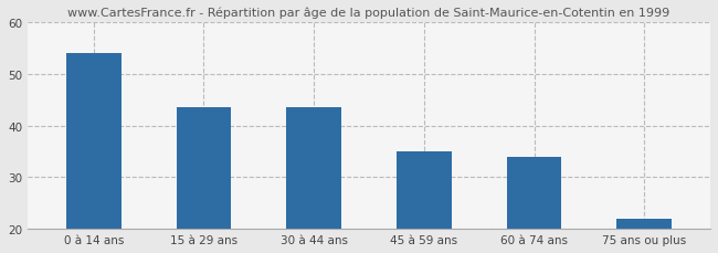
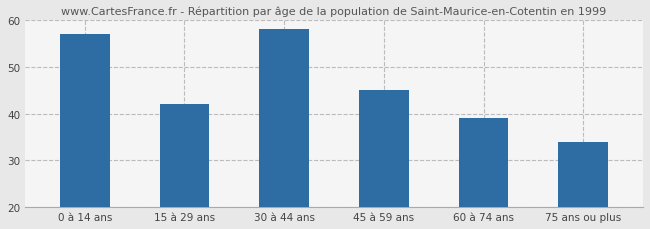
0 à 14 ans: 54.0 -> 57.0
15 à 29 ans: 43.5 -> 42.0
30 à 44 ans: 43.5 -> 58.0
45 à 59 ans: 35.0 -> 45.0
60 à 74 ans: 34.0 -> 39.0
75 ans ou plus: 22.0 -> 34.0
